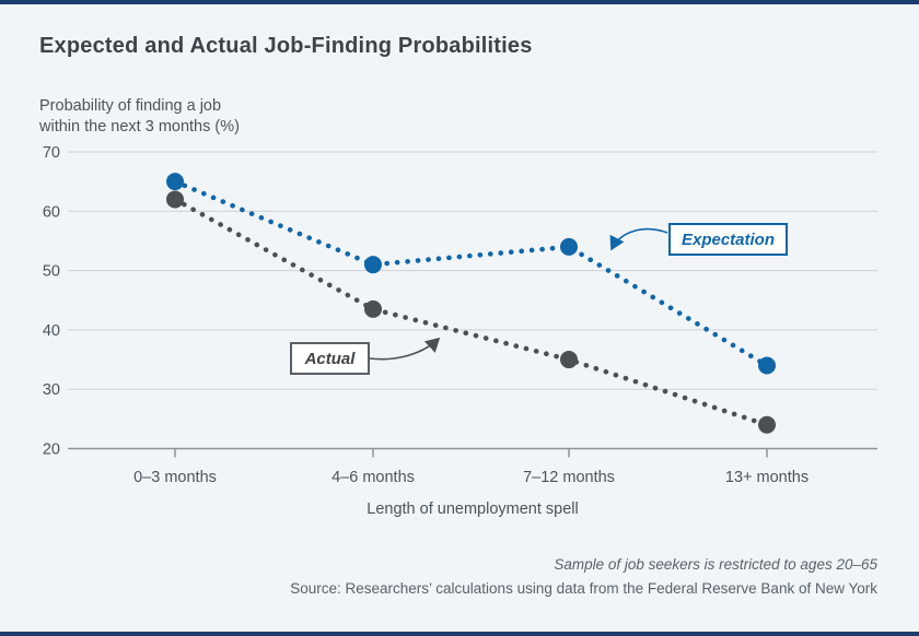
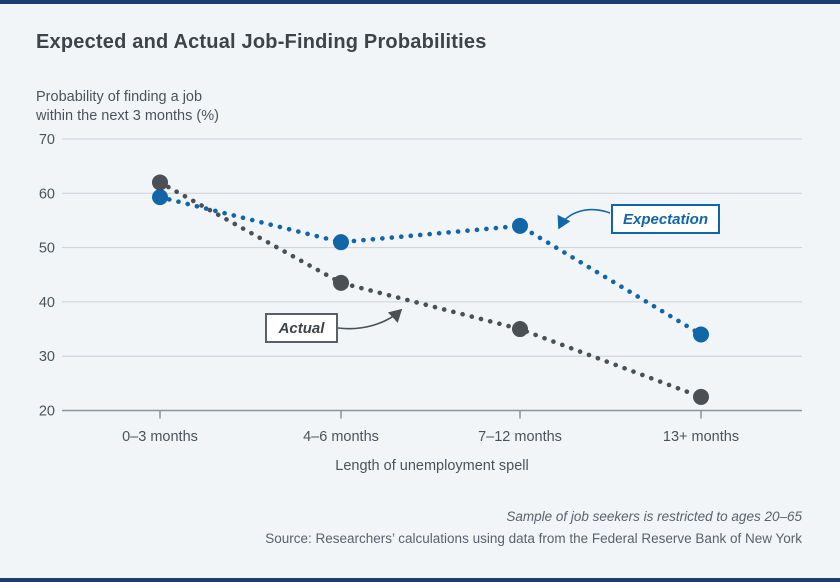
Expectation/0–3 months: 65 -> 59
Actual/13+ months: 24 -> 22
